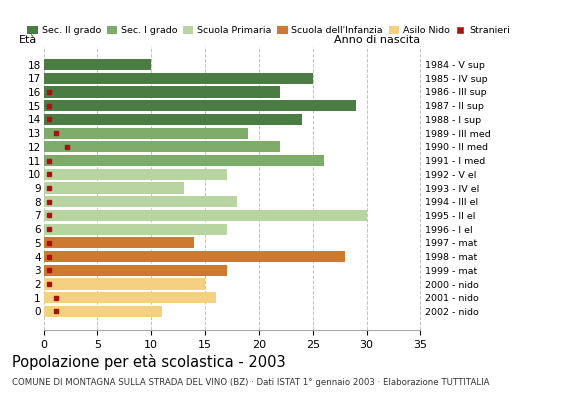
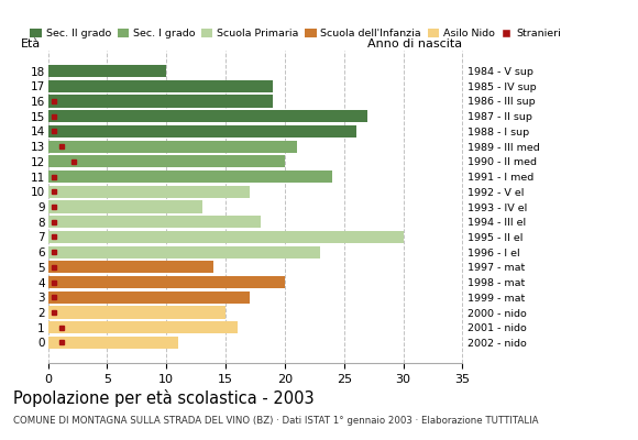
17: 25 -> 19
16: 22 -> 19
15: 29 -> 27
14: 24 -> 26
13: 19 -> 21
12: 22 -> 20
11: 26 -> 24
6: 17 -> 23
4: 28 -> 20
